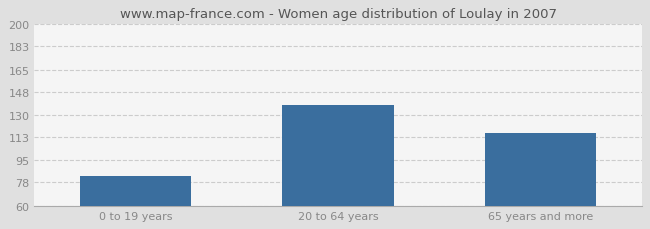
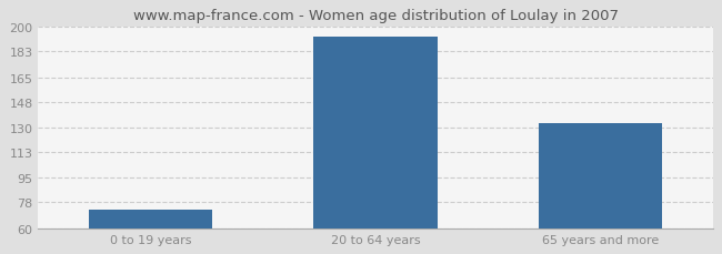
0 to 19 years: 83 -> 73
20 to 64 years: 138 -> 193
65 years and more: 116 -> 133
